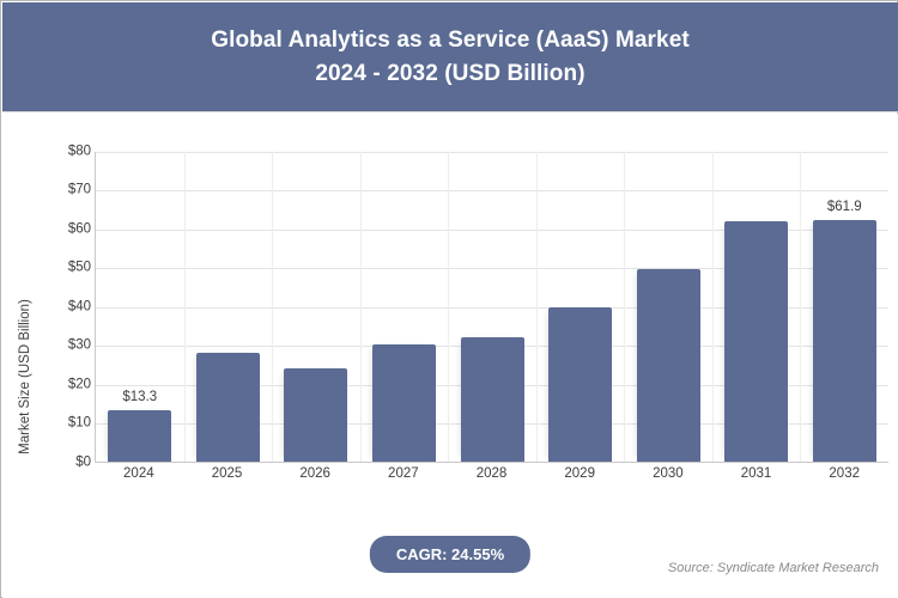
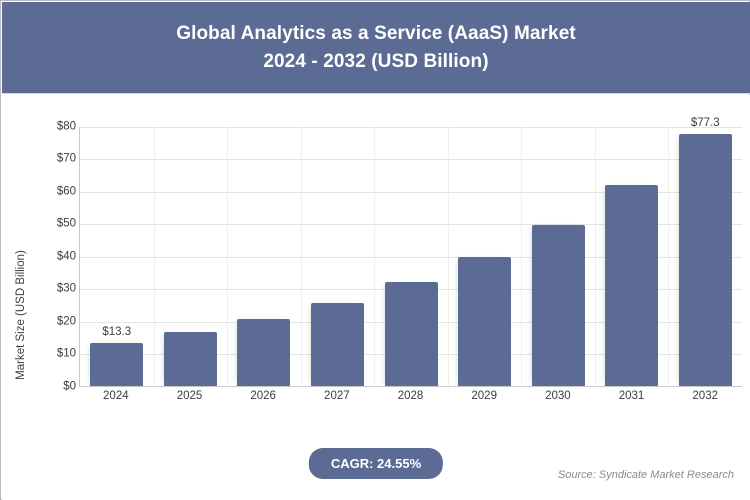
2025: $28 -> $17
2026: $24 -> $21
2027: $30 -> $26
2032: $61.9 -> $77.3
